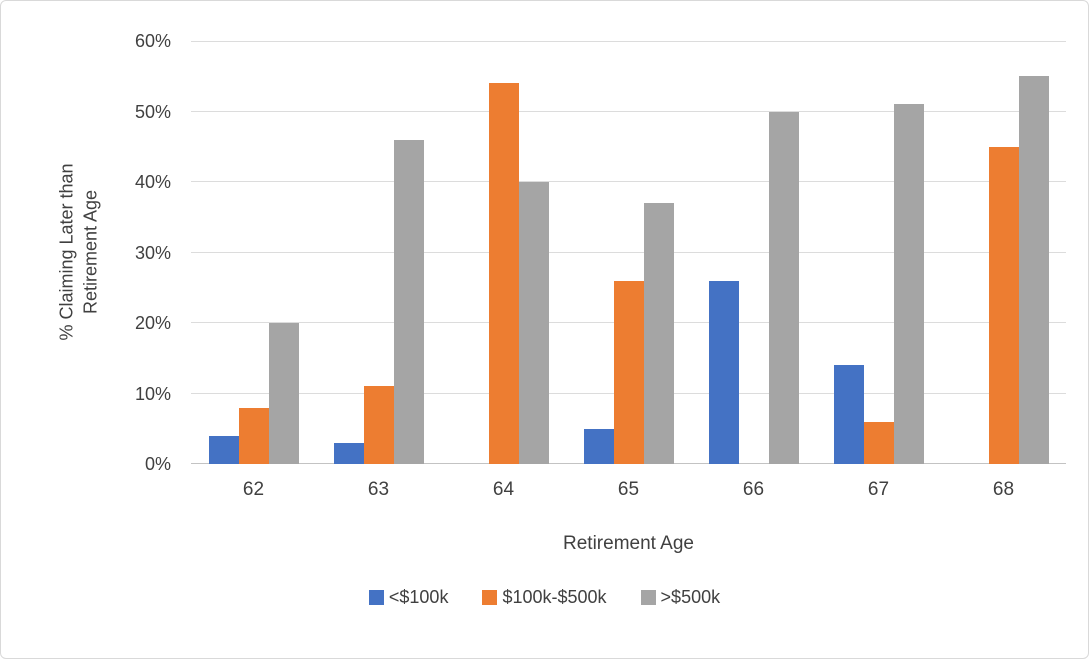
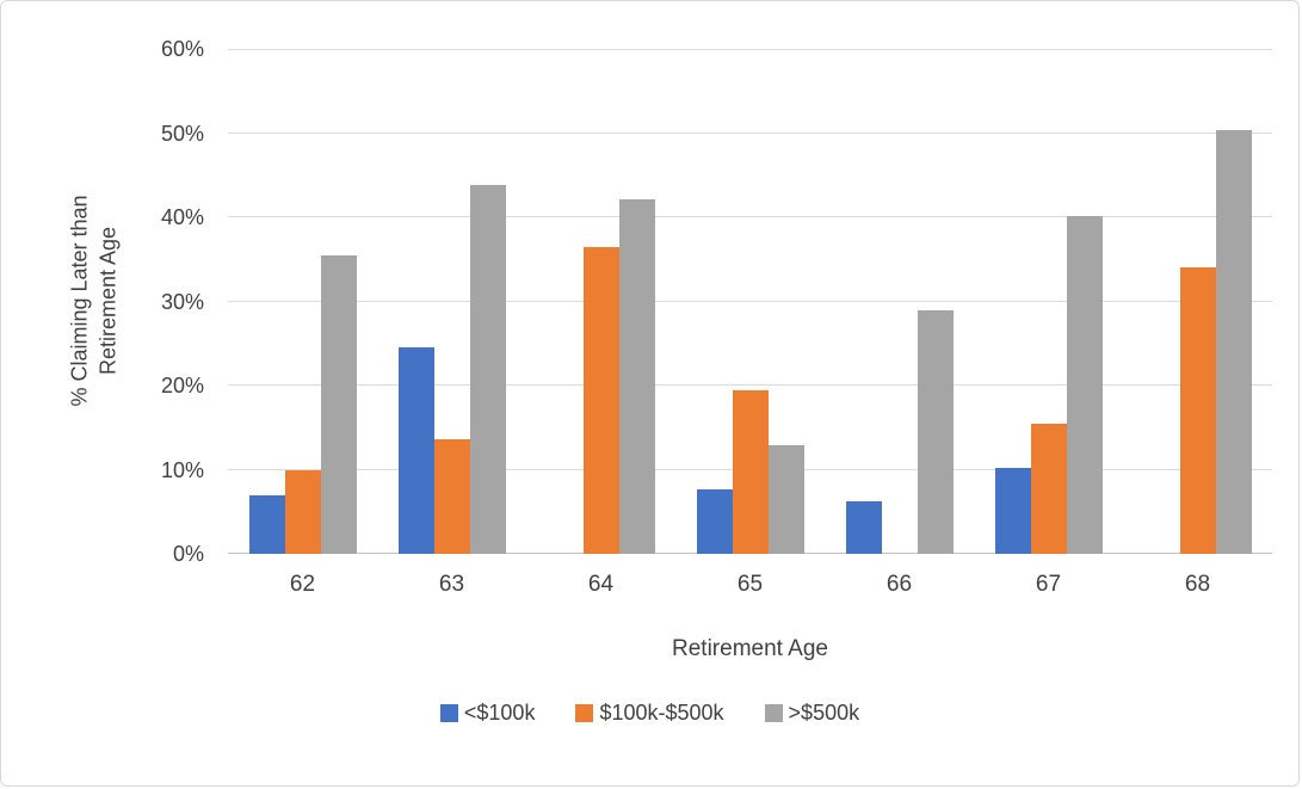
<$100k/62: 4% -> 7%
$100k-$500k/62: 8% -> 10%
>$500k/62: 20% -> 35%
<$100k/63: 3% -> 24%
$100k-$500k/63: 11% -> 14%
>$500k/63: 46% -> 44%
$100k-$500k/64: 54% -> 36%
>$500k/64: 40% -> 42%
<$100k/65: 5% -> 8%
$100k-$500k/65: 26% -> 19%
>$500k/65: 37% -> 13%
<$100k/66: 26% -> 6%
>$500k/66: 50% -> 29%
<$100k/67: 14% -> 10%
$100k-$500k/67: 6% -> 16%
>$500k/67: 51% -> 40%
$100k-$500k/68: 45% -> 34%
>$500k/68: 55% -> 50%
